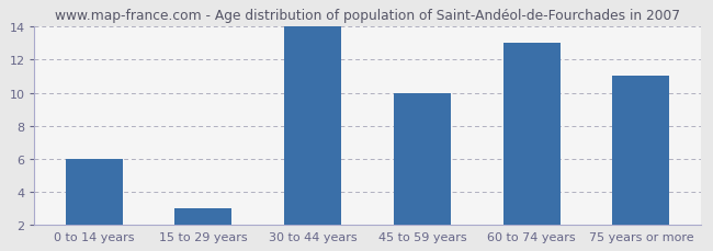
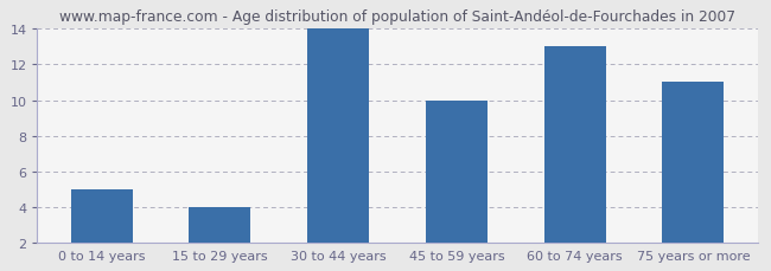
0 to 14 years: 6 -> 5
15 to 29 years: 3 -> 4
